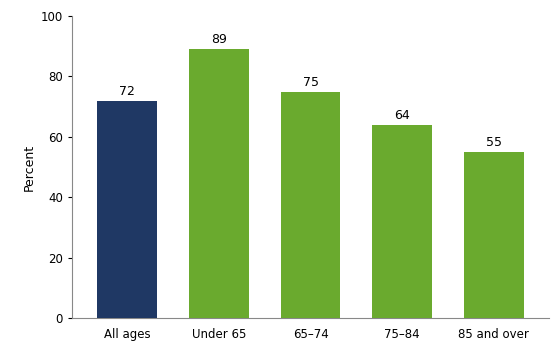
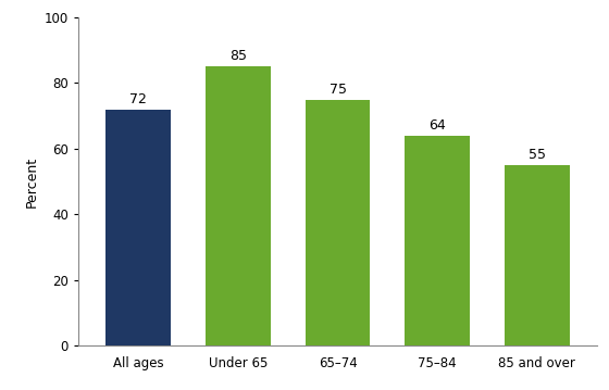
Under 65: 89 -> 85
